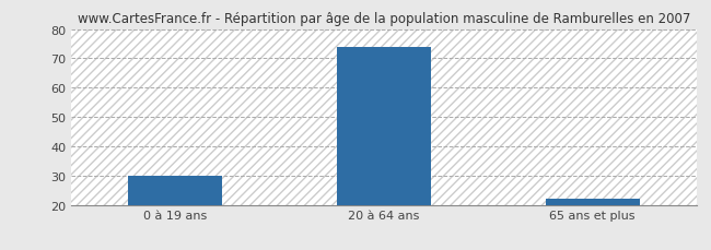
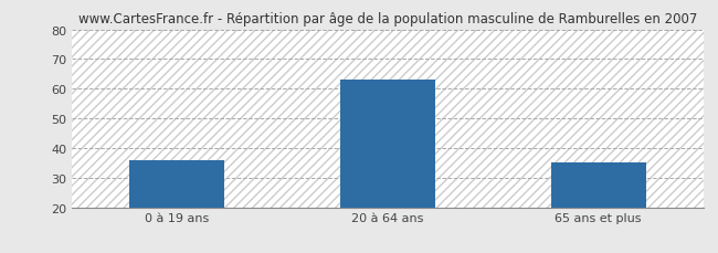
0 à 19 ans: 30 -> 36
20 à 64 ans: 74 -> 63
65 ans et plus: 22 -> 35
